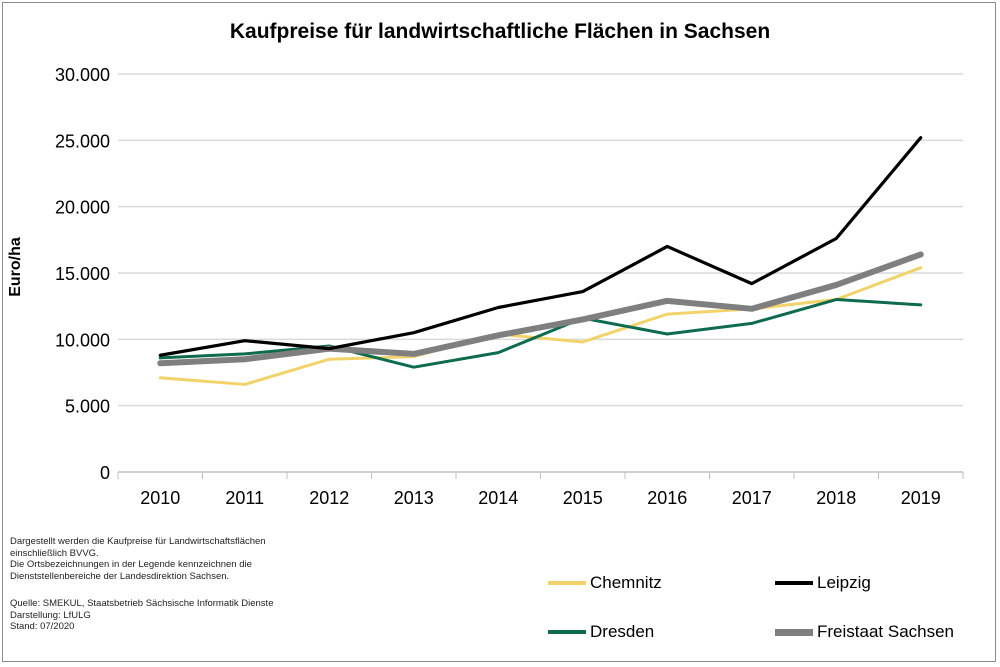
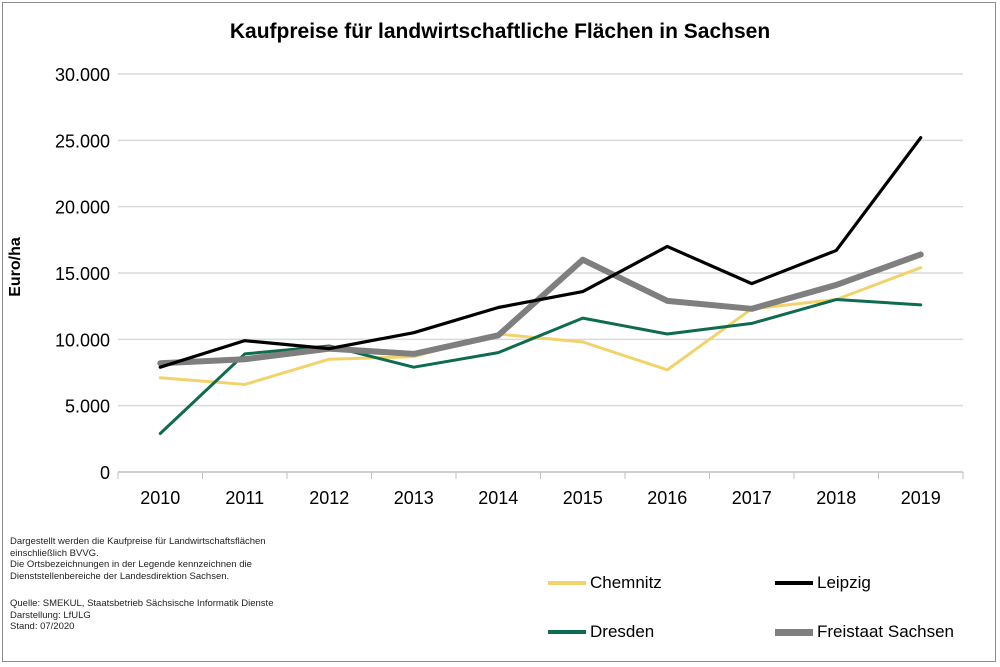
Leipzig/2010: 8800 -> 7900
Dresden/2010: 8600 -> 2900
Freistaat Sachsen/2015: 11500 -> 16000
Chemnitz/2016: 11900 -> 7700
Leipzig/2018: 17600 -> 16700
